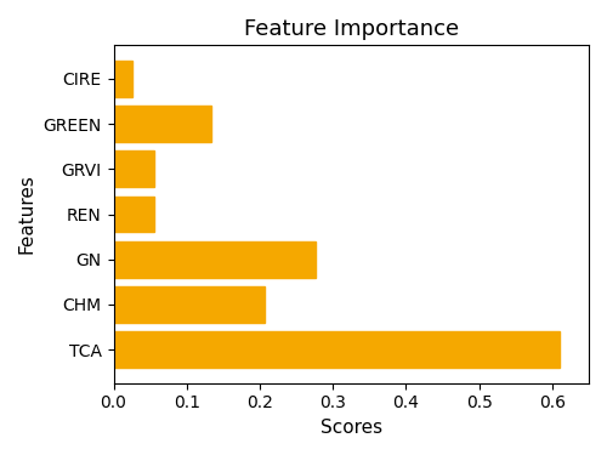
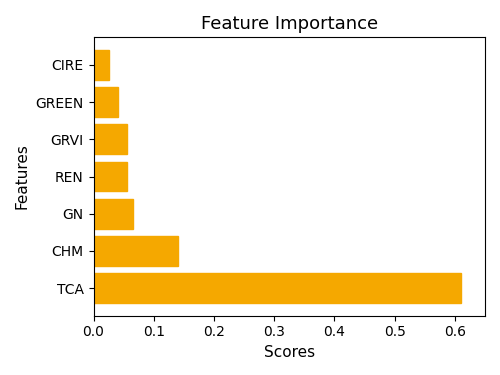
GREEN: 0.134 -> 0.040
GN: 0.276 -> 0.065
CHM: 0.206 -> 0.140
